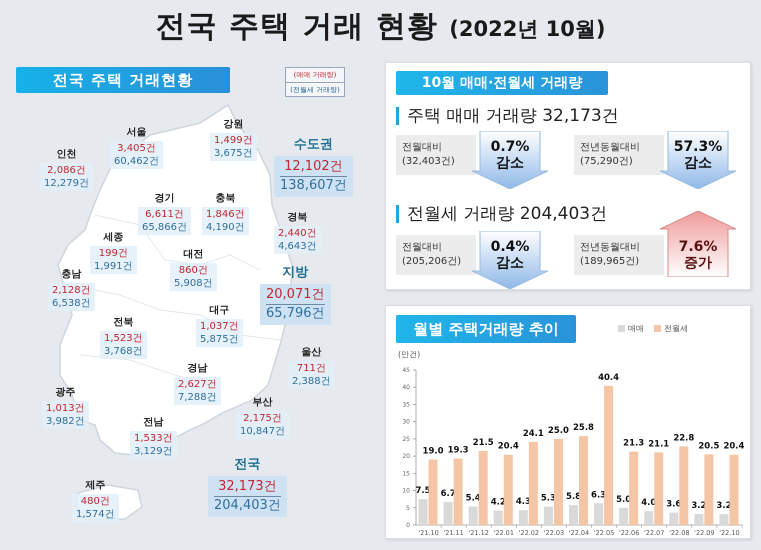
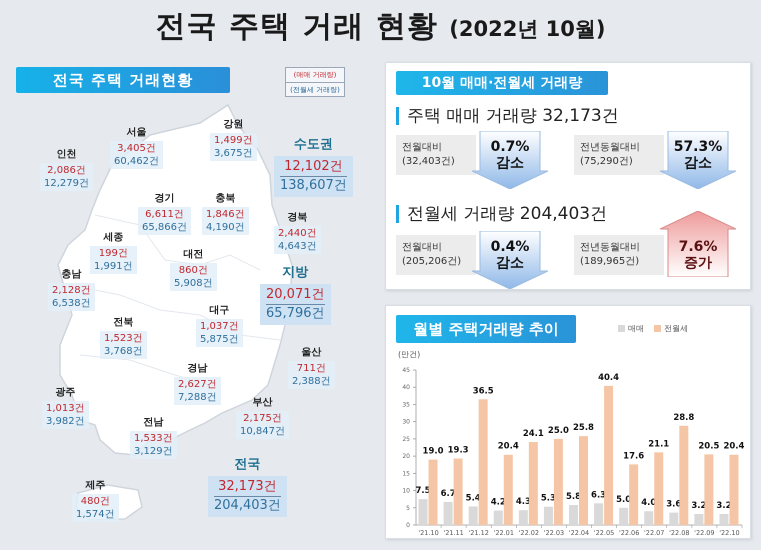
전월세/'21.12: 21.5 -> 36.5
전월세/'22.06: 21.3 -> 17.6
전월세/'22.08: 22.8 -> 28.8
